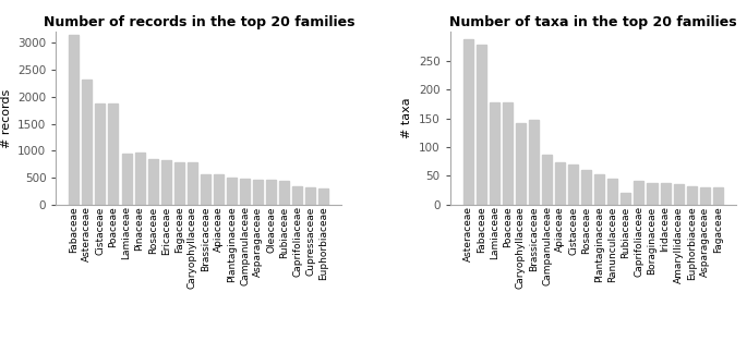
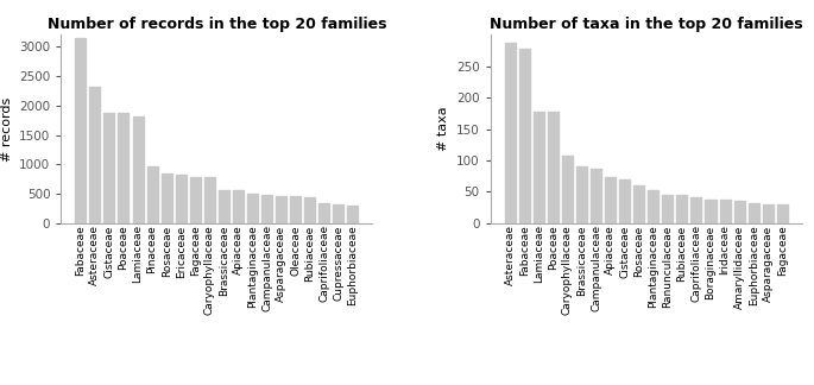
Number of records in the top 20 families/Lamiaceae: 950 -> 1820
Number of taxa in the top 20 families/Caryophyllaceae: 142 -> 107
Number of taxa in the top 20 families/Brassicaceae: 148 -> 90
Number of taxa in the top 20 families/Rubiaceae: 20 -> 45
